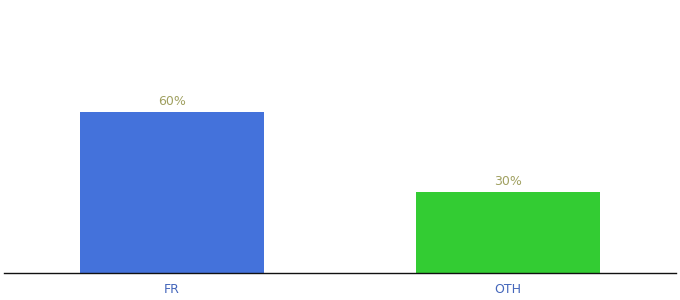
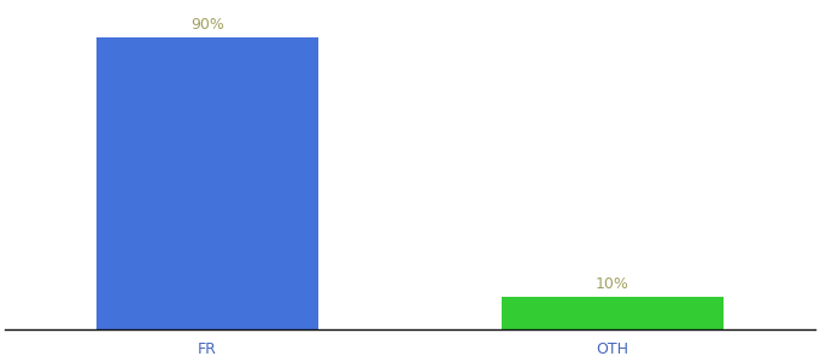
FR: 60% -> 90%
OTH: 30% -> 10%
